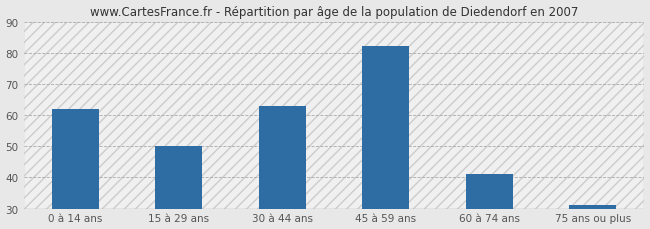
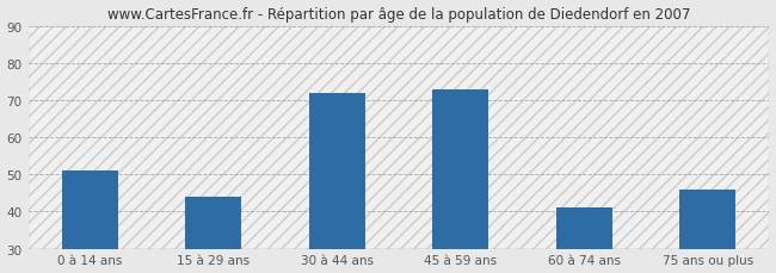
0 à 14 ans: 62 -> 51
15 à 29 ans: 50 -> 44
30 à 44 ans: 63 -> 72
45 à 59 ans: 82 -> 73
75 ans ou plus: 31 -> 46
